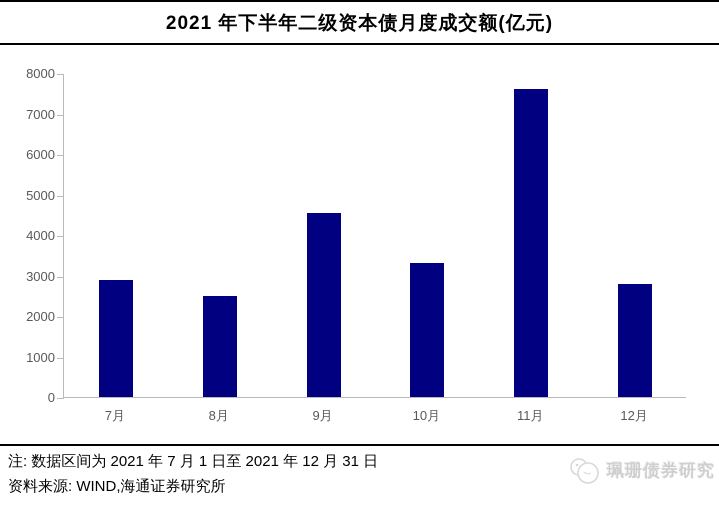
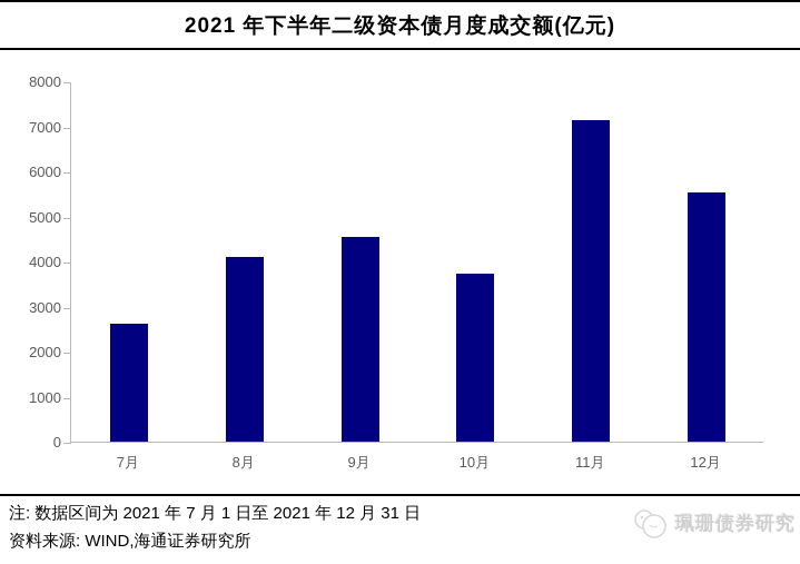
7月: 2900 -> 2600
8月: 2500 -> 4100
10月: 3300 -> 3700
11月: 7600 -> 7100
12月: 2800 -> 5500
